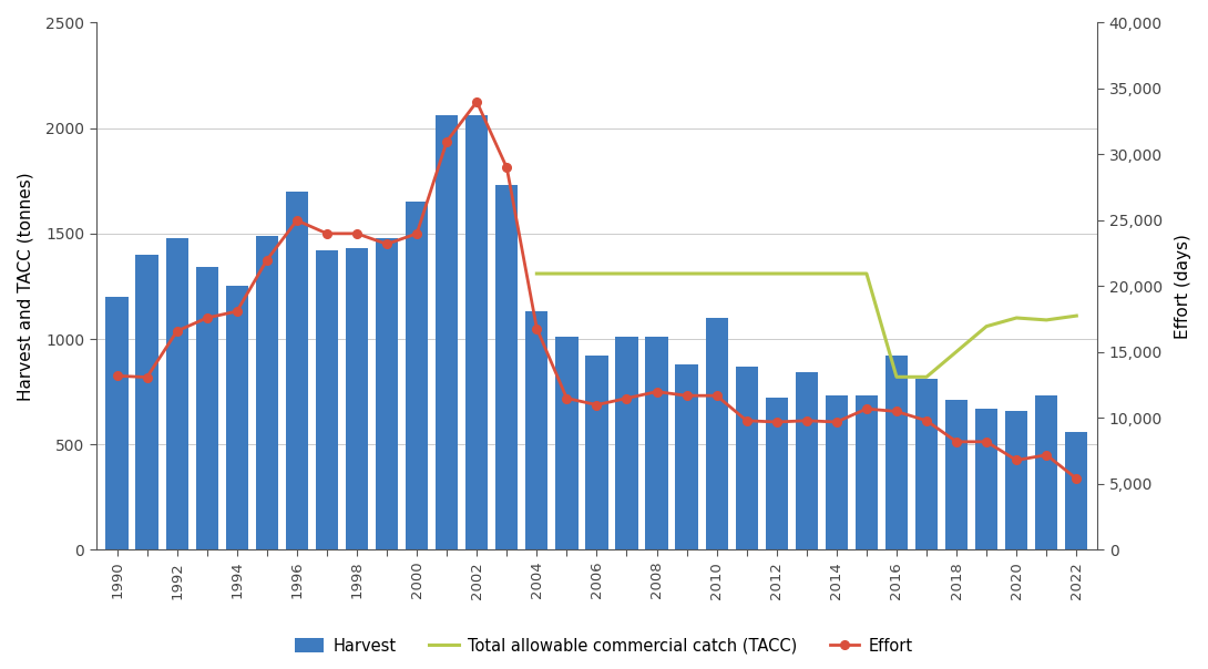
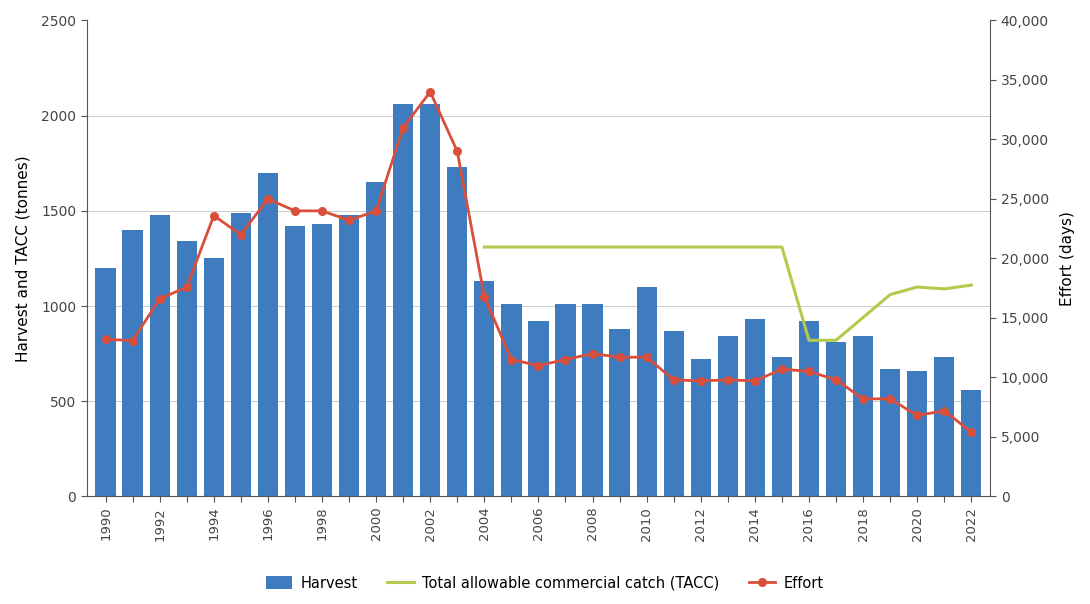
Effort/1994: 18,100 -> 23,600
Harvest/2014: 730 -> 930
Harvest/2018: 710 -> 840
